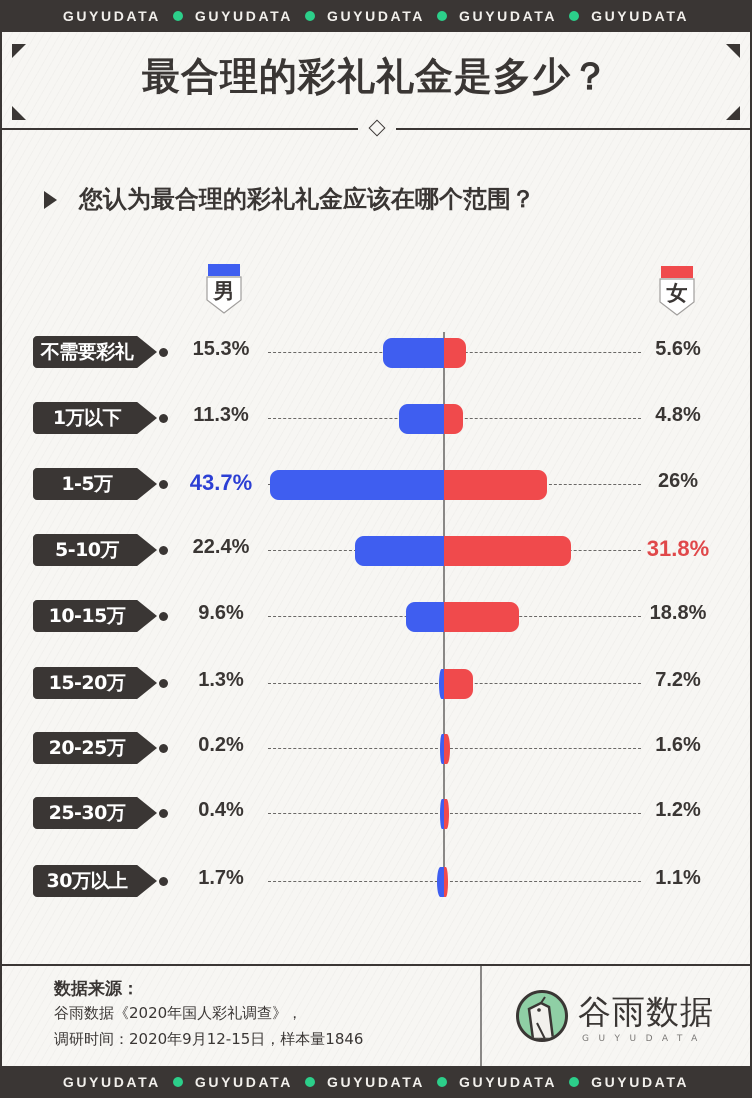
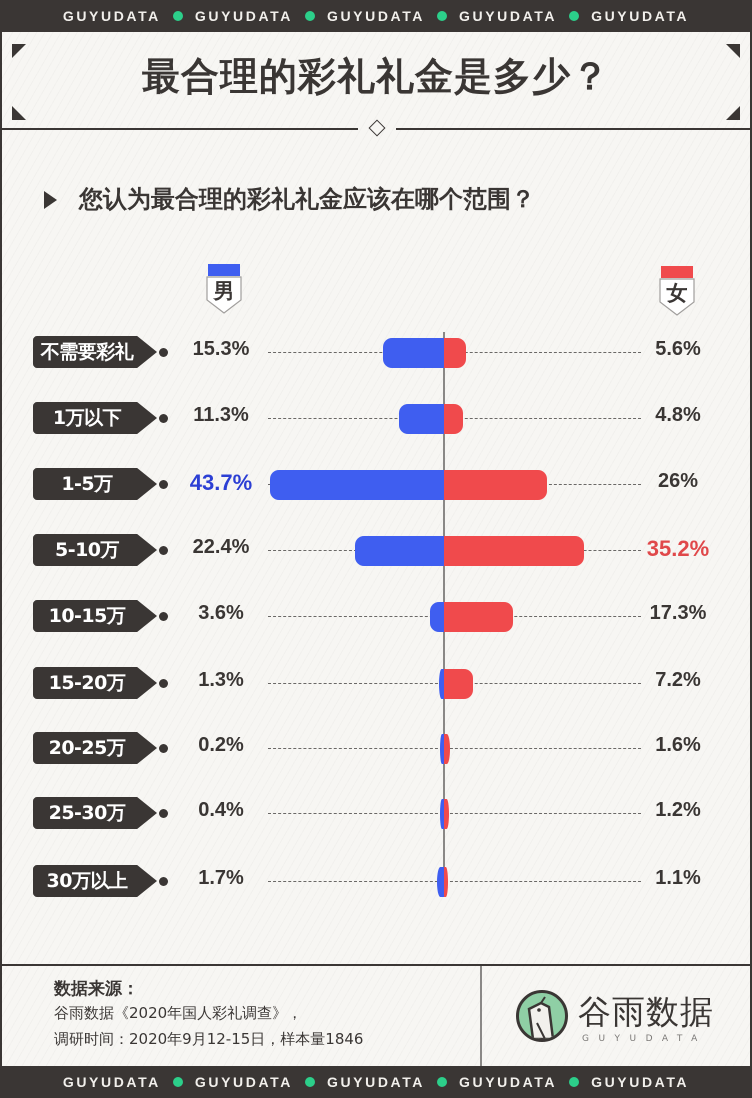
女/5-10万: 31.8% -> 35.2%
男/10-15万: 9.6% -> 3.6%
女/10-15万: 18.8% -> 17.3%
